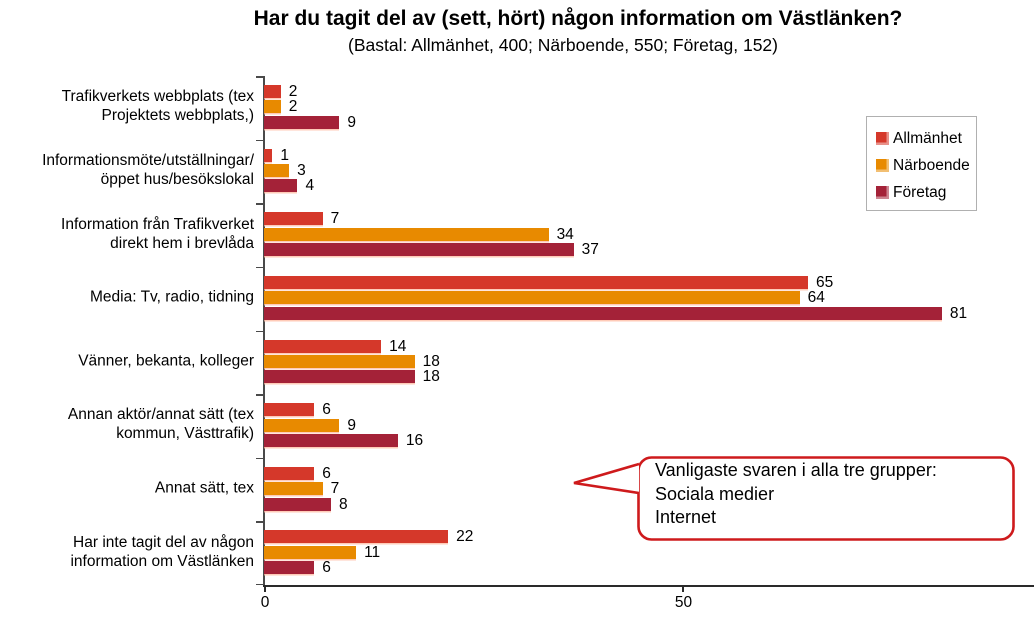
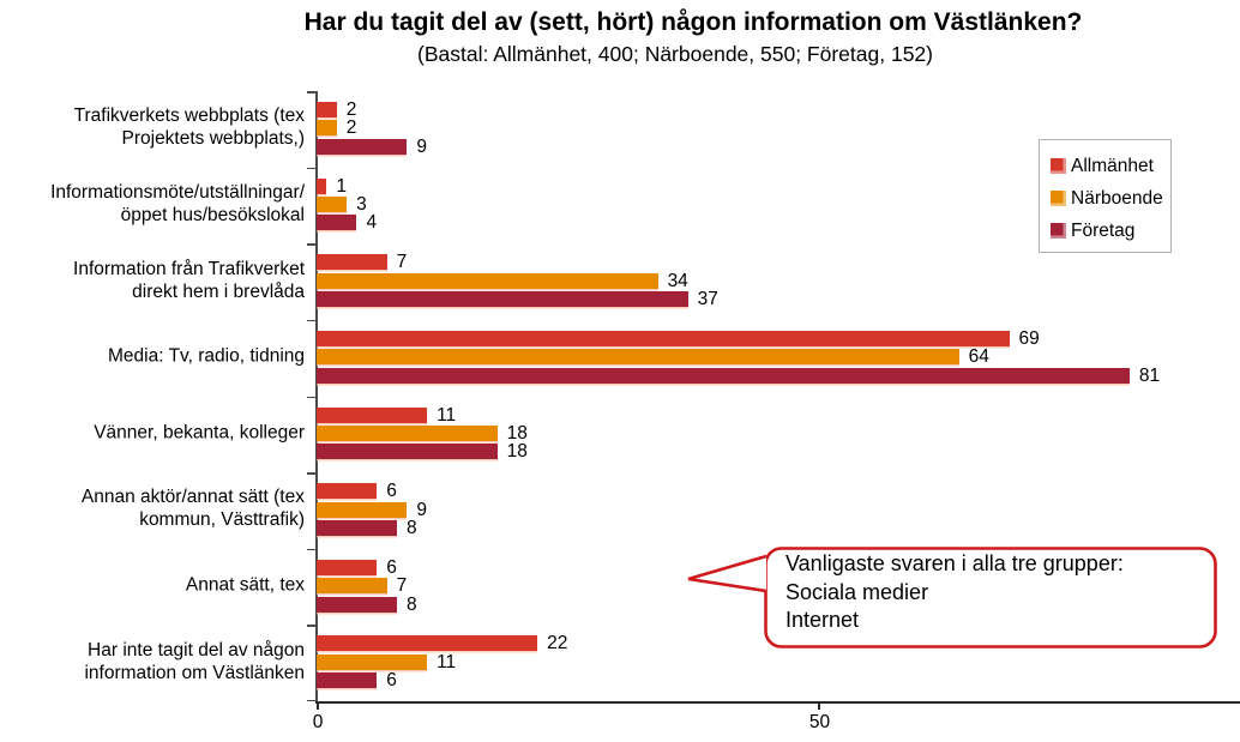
Allmänhet/Media: Tv, radio, tidning: 65 -> 69
Allmänhet/Vänner, bekanta, kolleger: 14 -> 11
Företag/Annan aktör/annat sätt (tex kommun, Västtrafik): 16 -> 8
